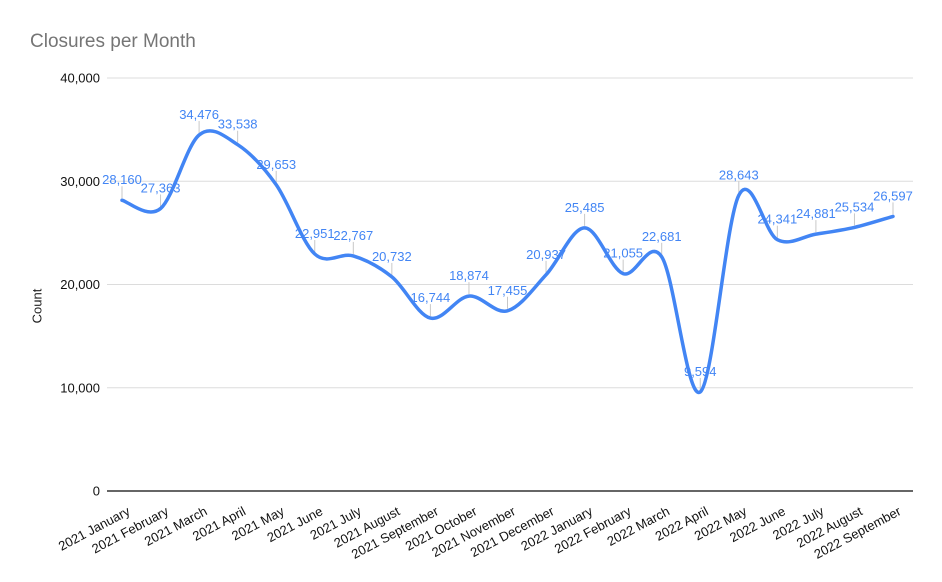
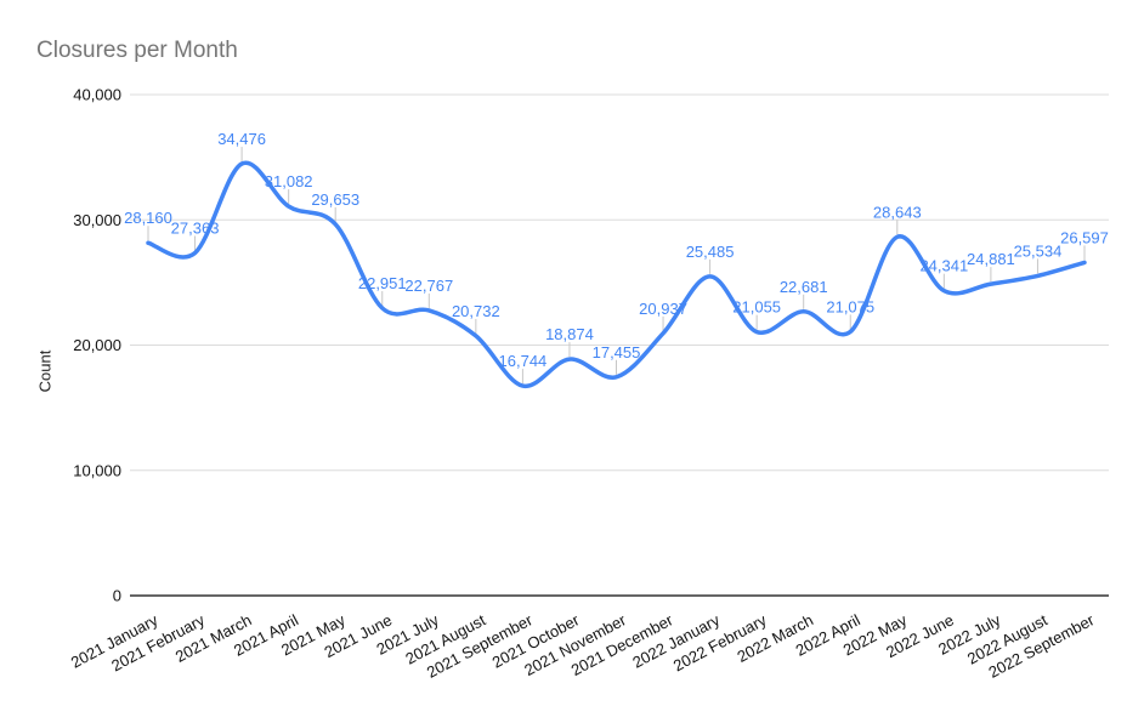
2021 April: 33,538 -> 31,082
2022 April: 9,594 -> 21,075
